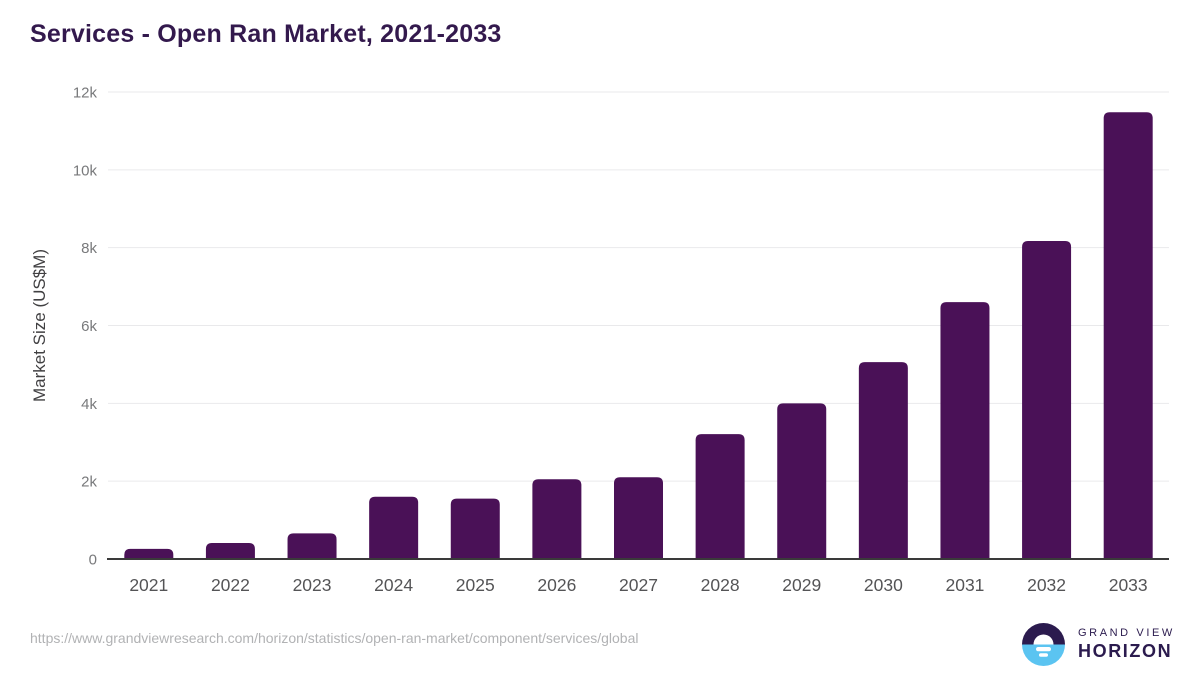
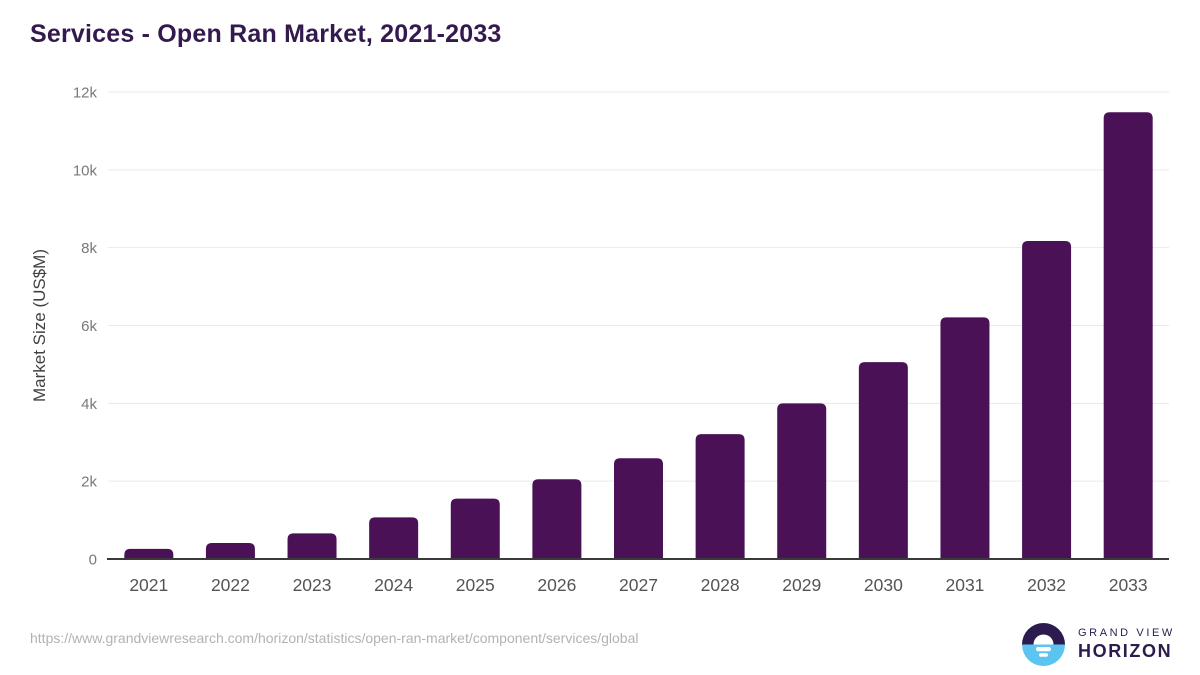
2024: 1.6k -> 1.1k
2027: 2.1k -> 2.6k
2031: 6.6k -> 6.2k
